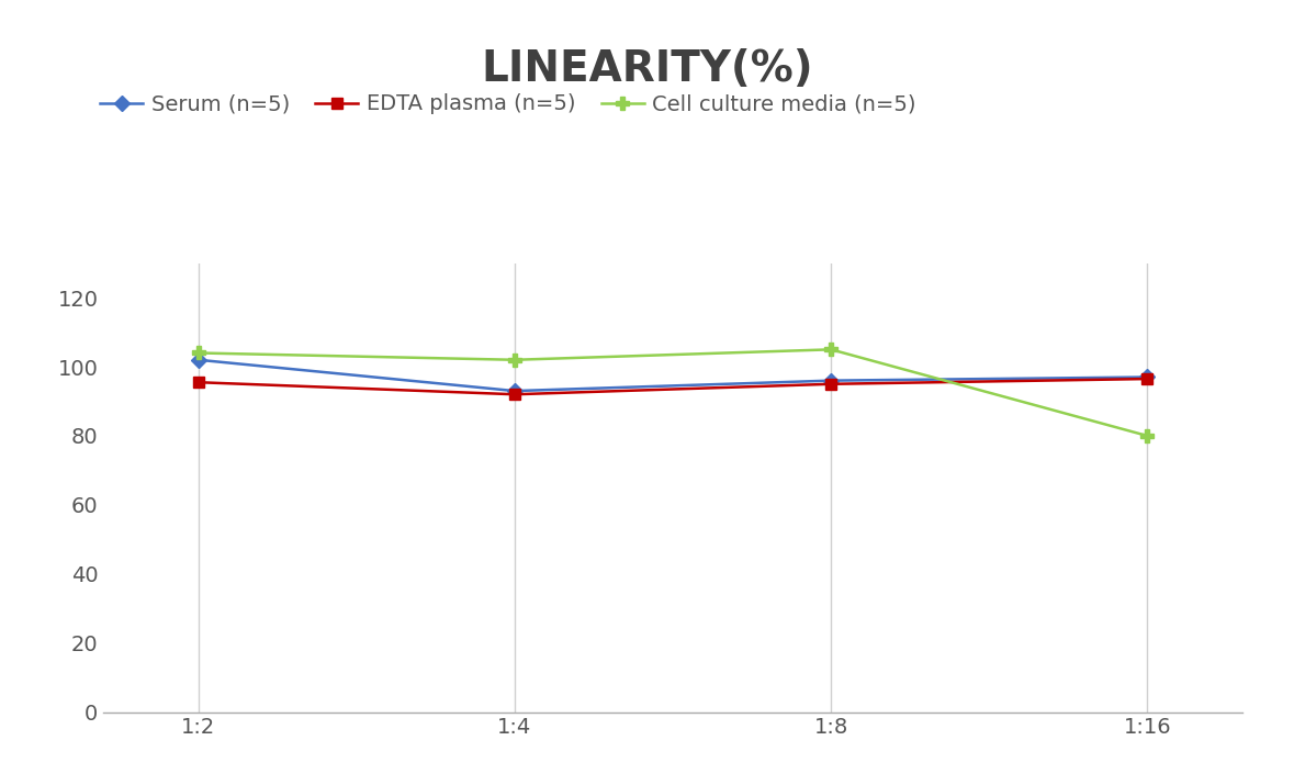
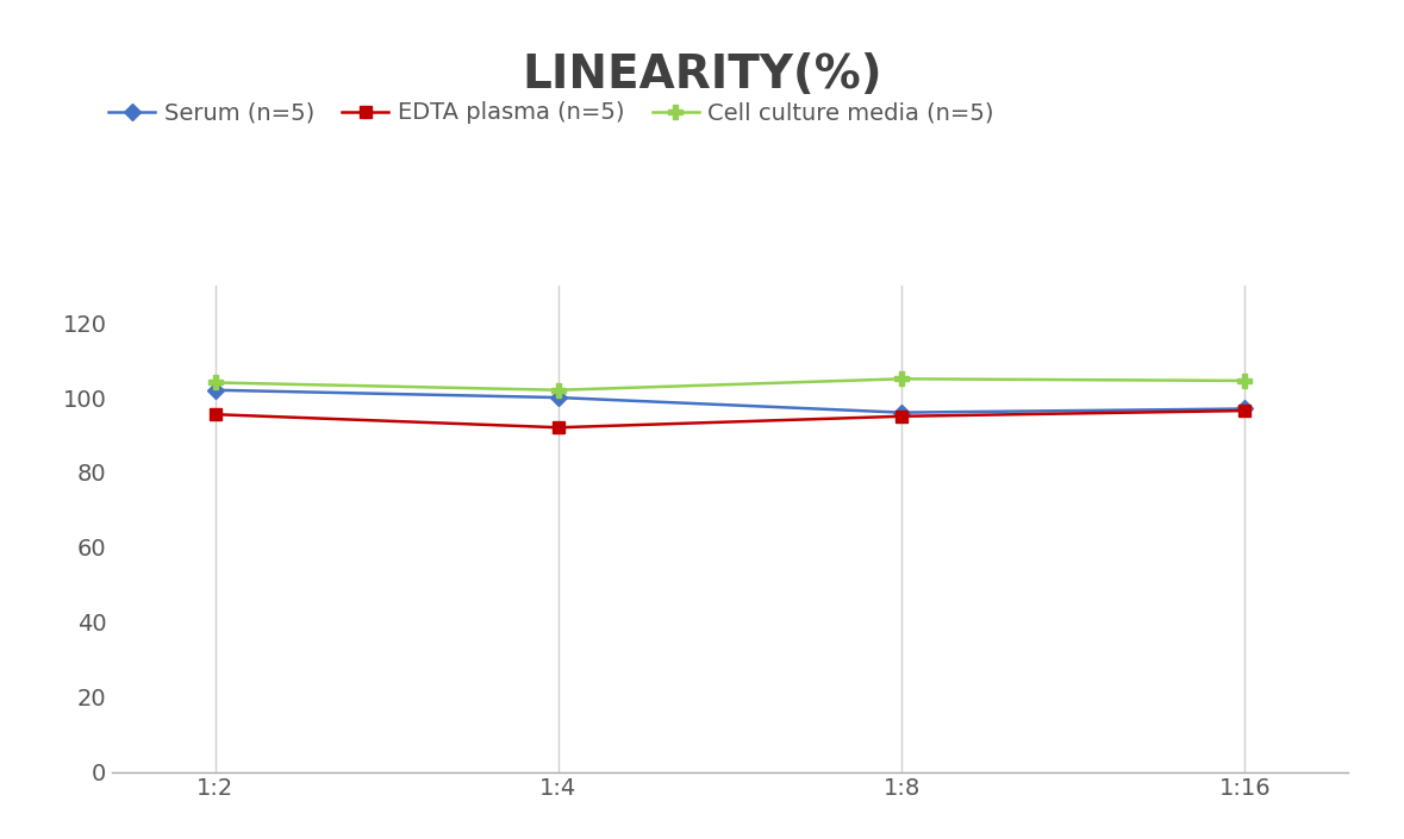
Serum (n=5)/1:4: 93 -> 100
Cell culture media (n=5)/1:16: 80.0 -> 104.5
